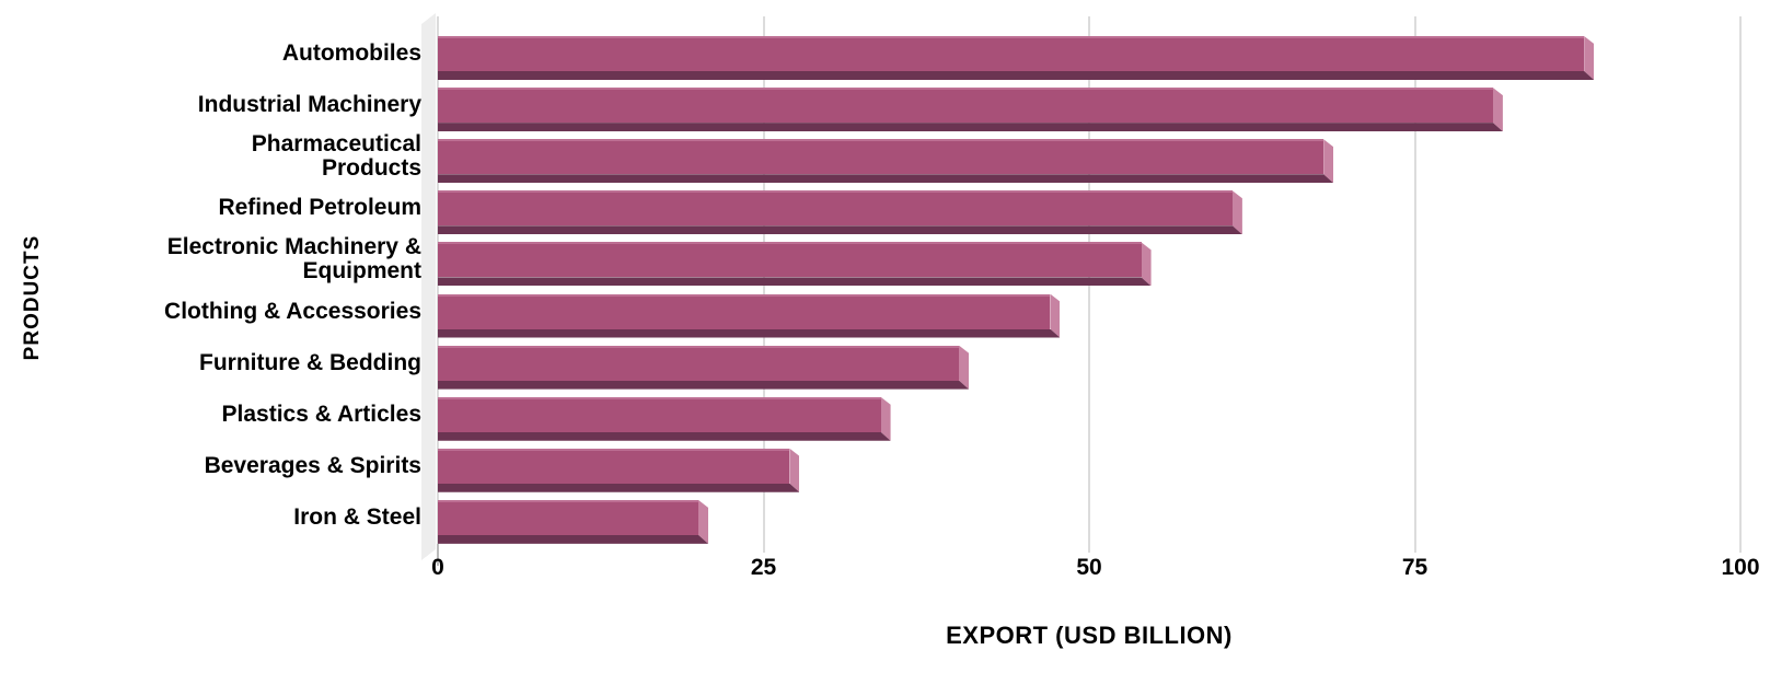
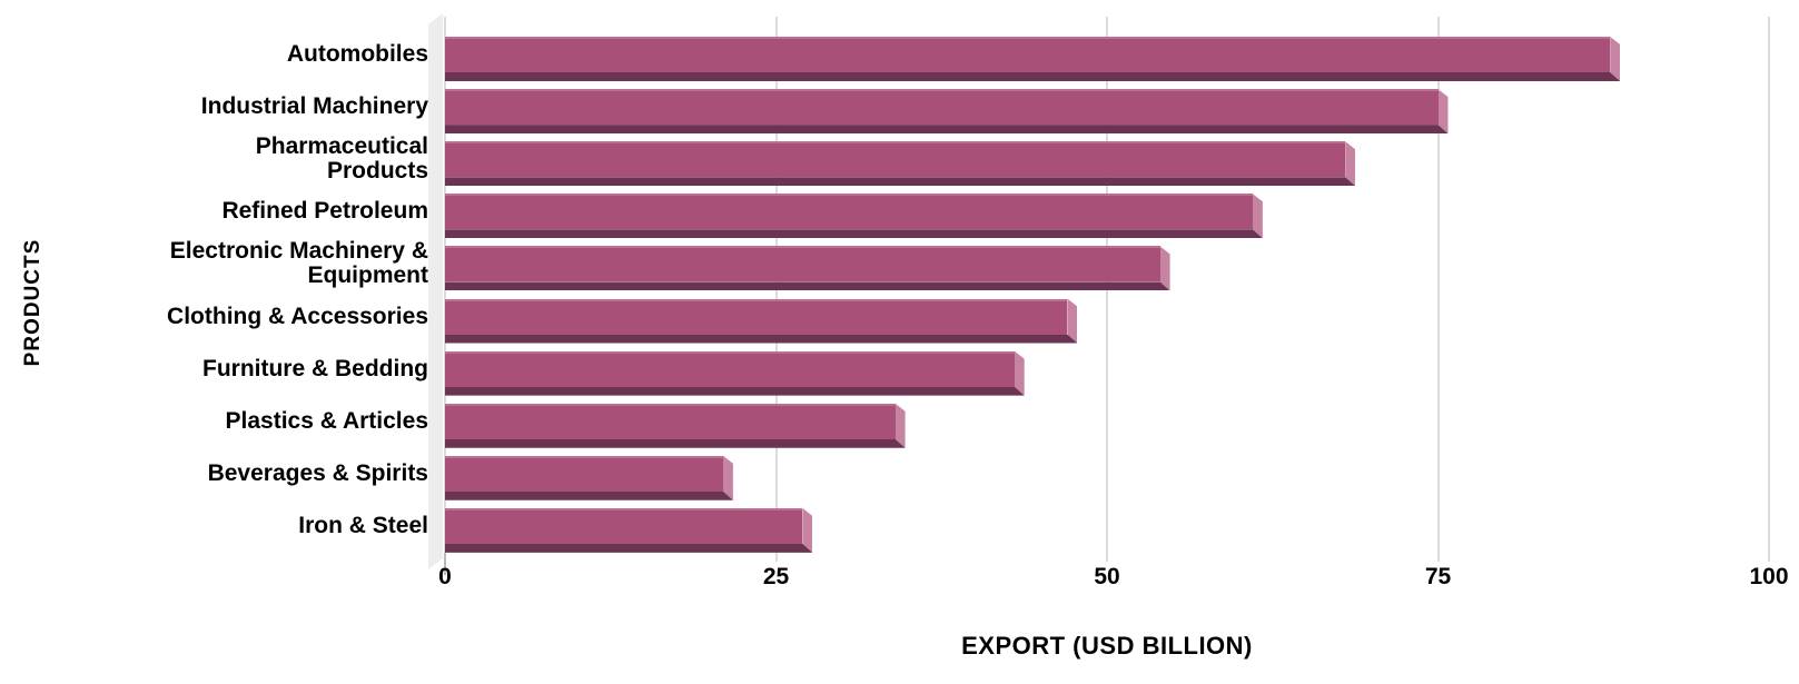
Industrial Machinery: 81 -> 75
Furniture & Bedding: 40 -> 43
Beverages & Spirits: 27 -> 21
Iron & Steel: 20 -> 27
